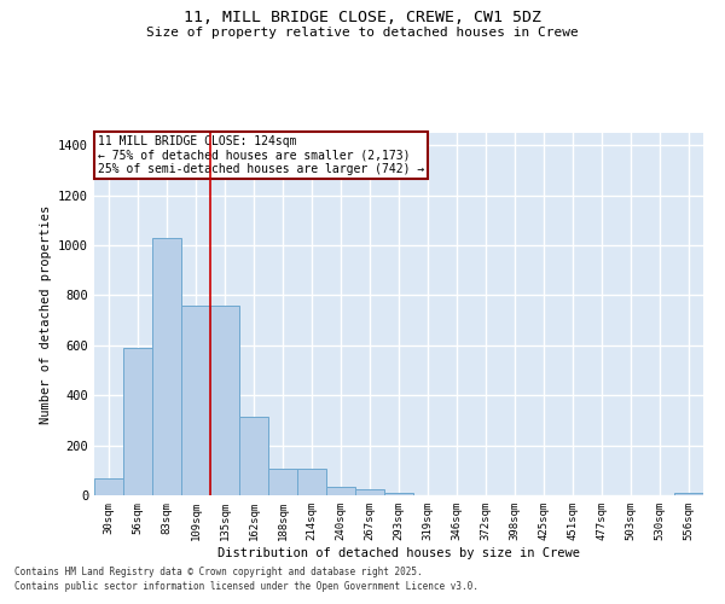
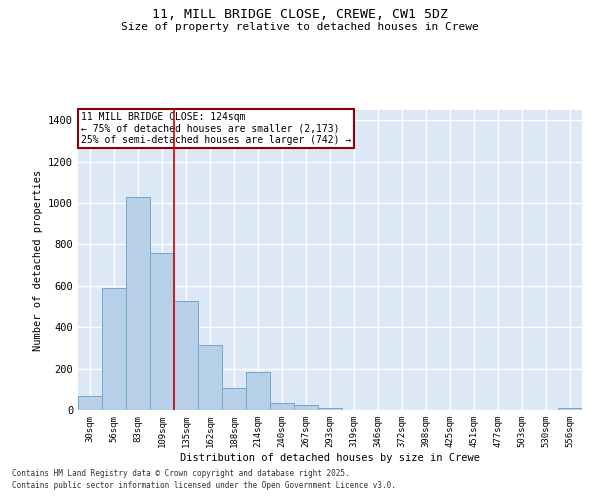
135sqm: 760 -> 525
214sqm: 105 -> 185
